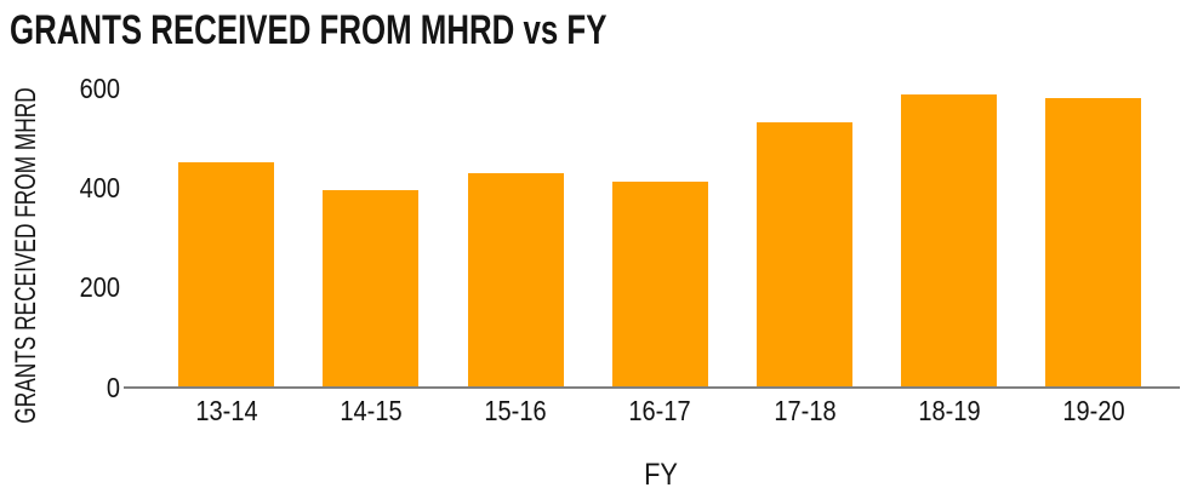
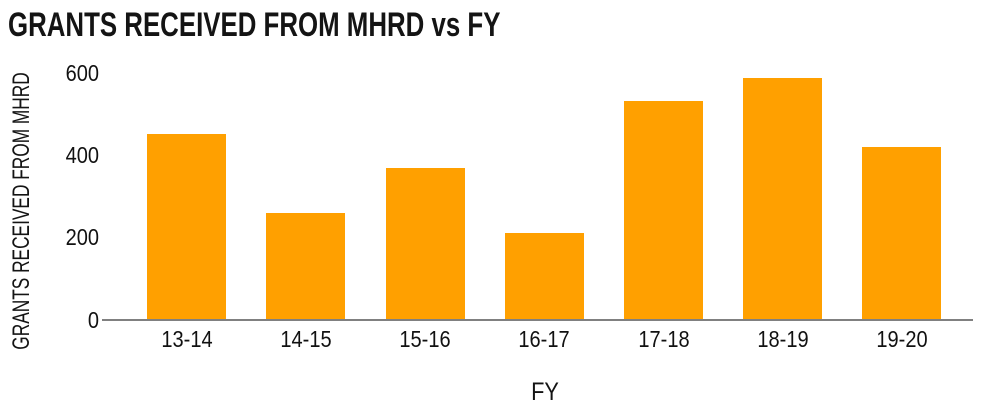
14-15: 400 -> 260
15-16: 430 -> 370
16-17: 410 -> 210
19-20: 580 -> 420
